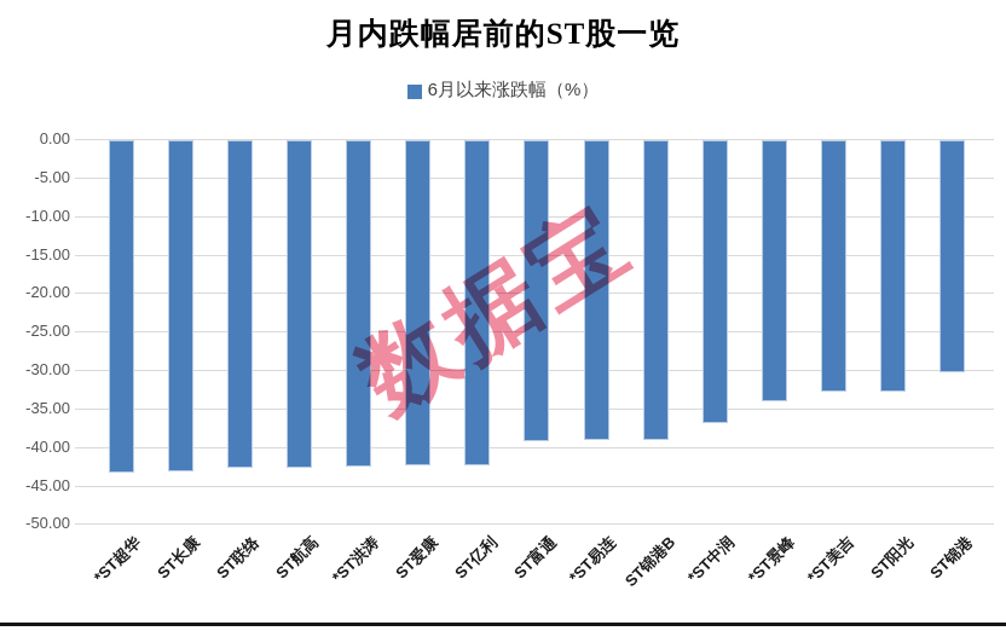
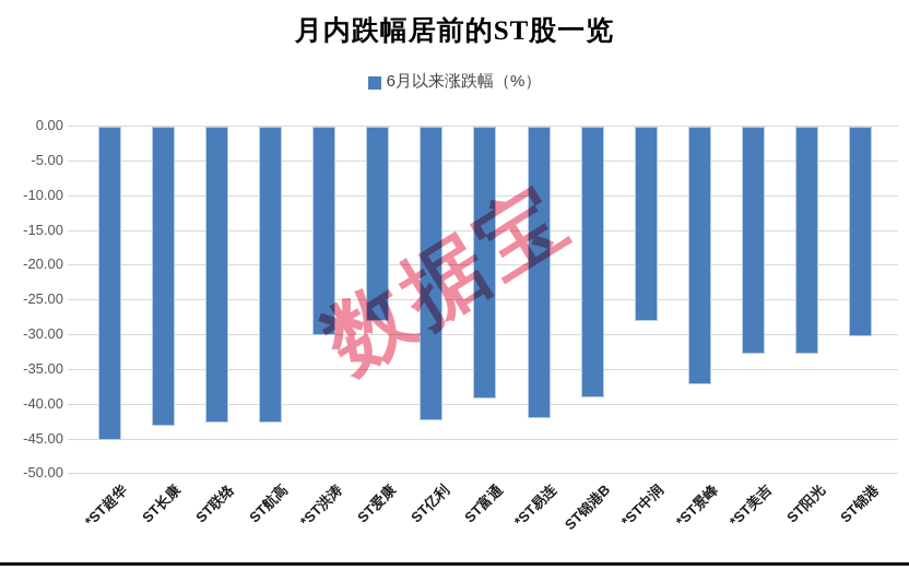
*ST超华: -43 -> -45
*ST洪涛: -42 -> -30
ST爱康: -42 -> -28
*ST易连: -39 -> -42
*ST中润: -37 -> -28
*ST景峰: -34 -> -37
